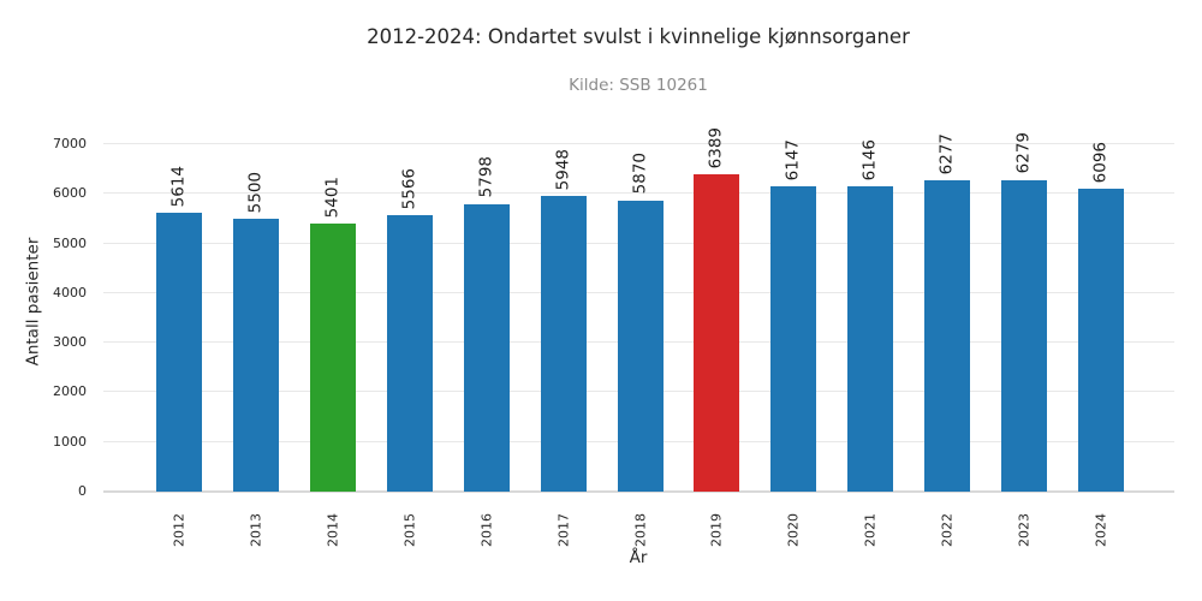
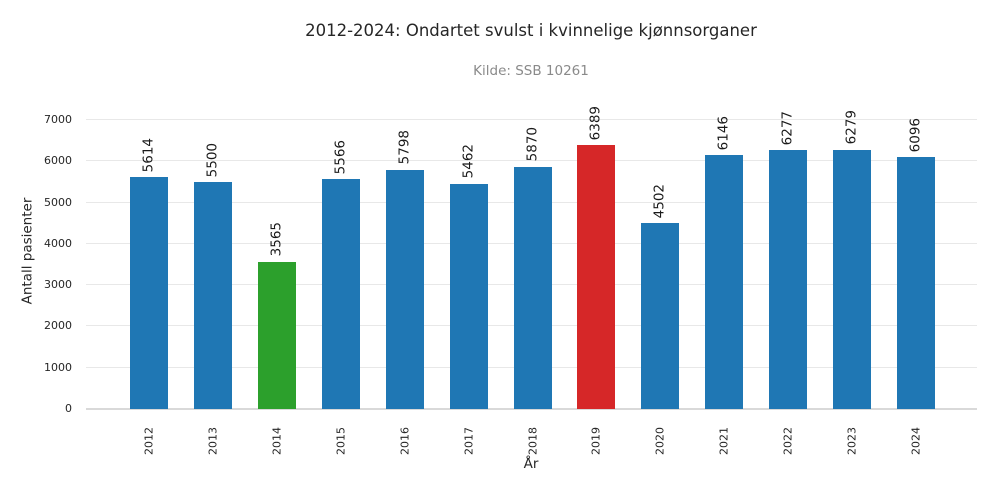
2014: 5401 -> 3565
2017: 5948 -> 5462
2020: 6147 -> 4502
